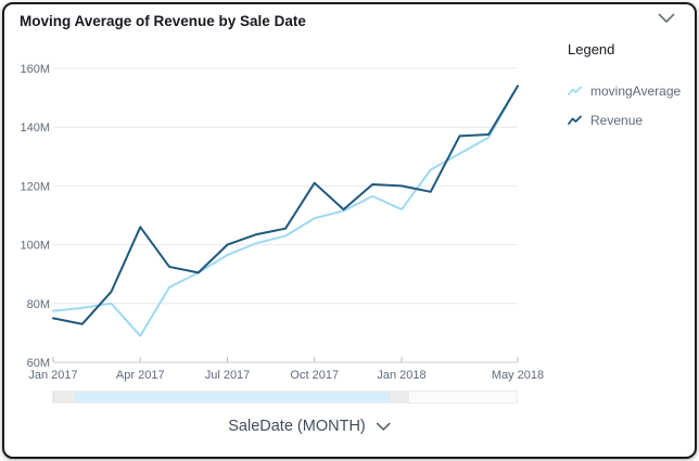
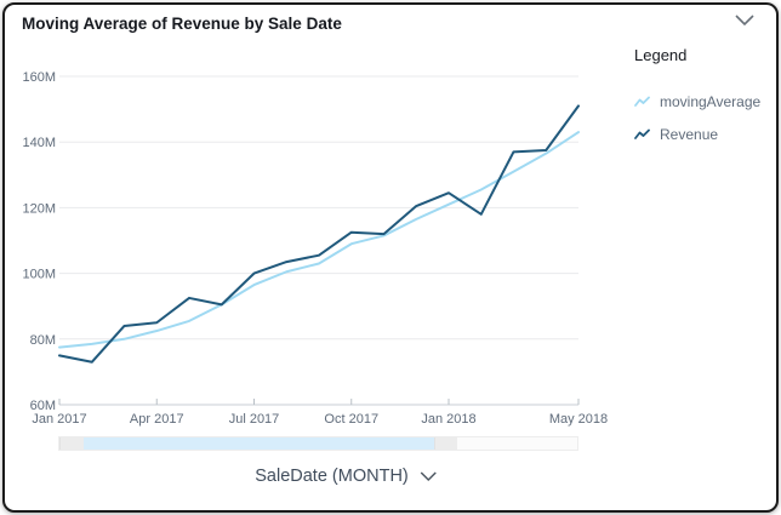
movingAverage/Apr 2017: 69M -> 82M
Revenue/Apr 2017: 106M -> 85M
Revenue/Oct 2017: 121M -> 112M
movingAverage/Jan 2018: 112M -> 121M
Revenue/Jan 2018: 120M -> 124M
movingAverage/May 2018: 154M -> 143M
Revenue/May 2018: 154M -> 151M
